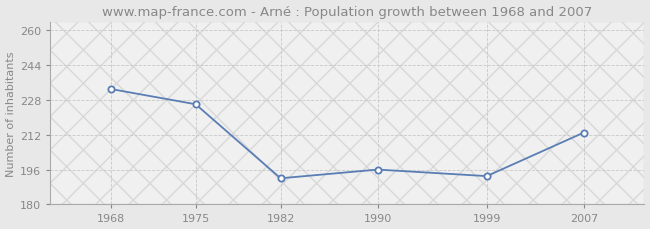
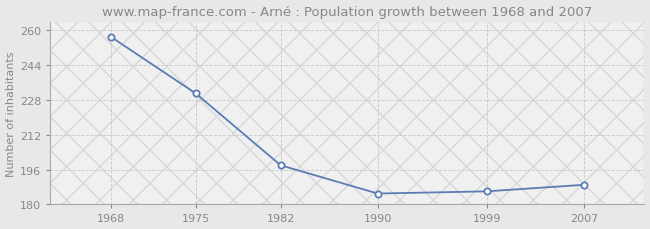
1968: 233 -> 257
1975: 226 -> 231
1982: 192 -> 198
1990: 196 -> 185
1999: 193 -> 186
2007: 213 -> 189
